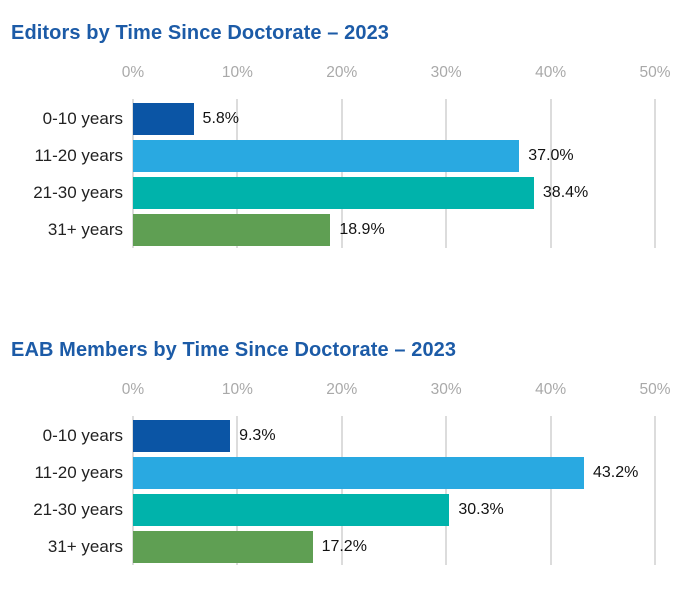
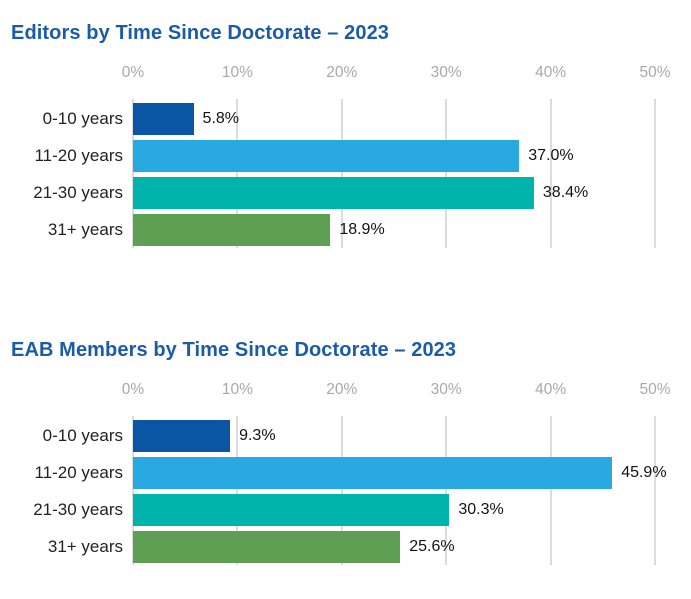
EAB Members by Time Since Doctorate – 2023/11-20 years: 43.2% -> 45.9%
EAB Members by Time Since Doctorate – 2023/31+ years: 17.2% -> 25.6%
